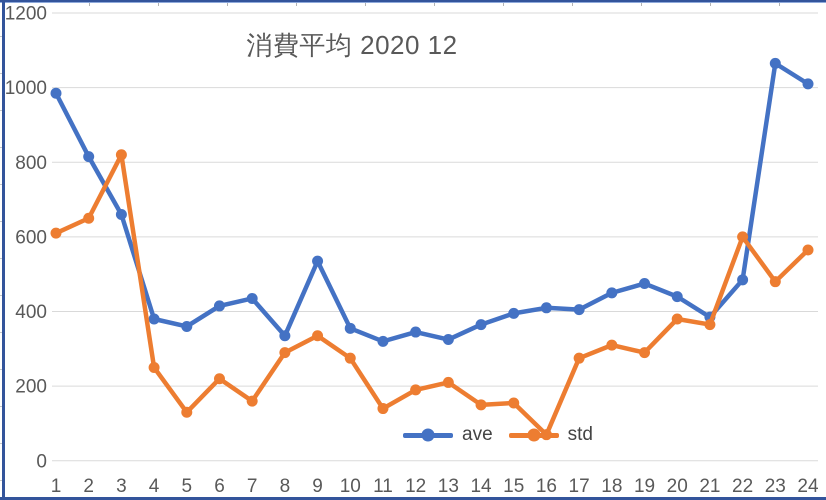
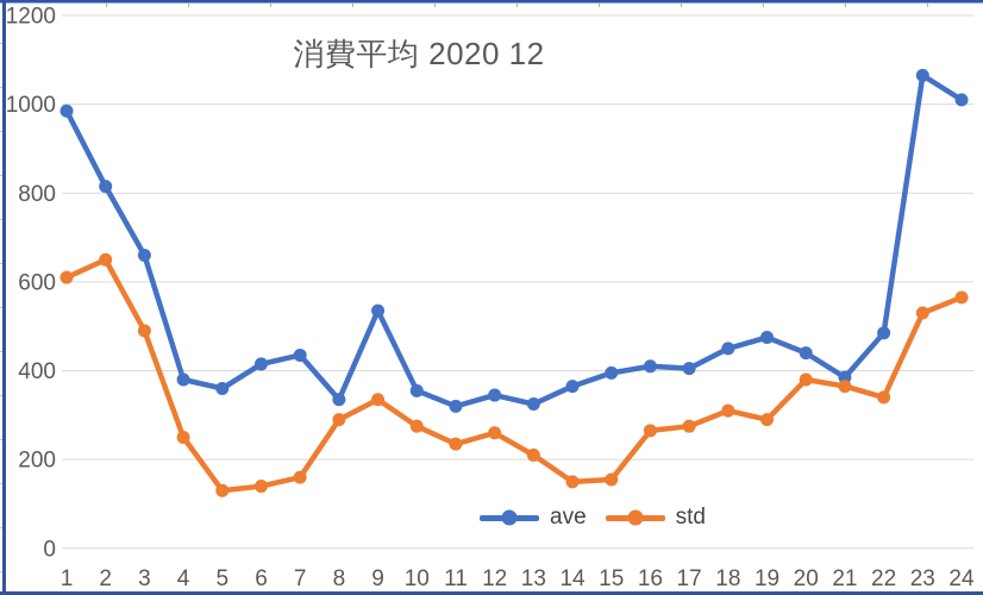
std/3: 820 -> 490
std/6: 220 -> 140
std/11: 140 -> 240
std/12: 190 -> 260
std/16: 70 -> 260
std/22: 600 -> 340
std/23: 480 -> 530
